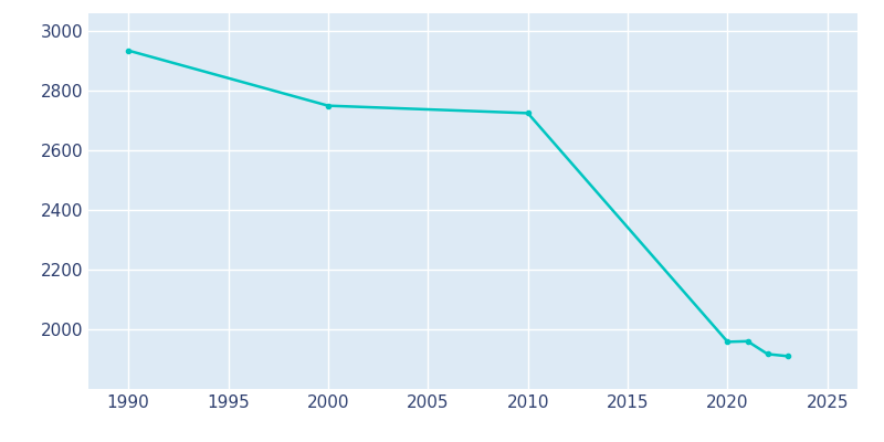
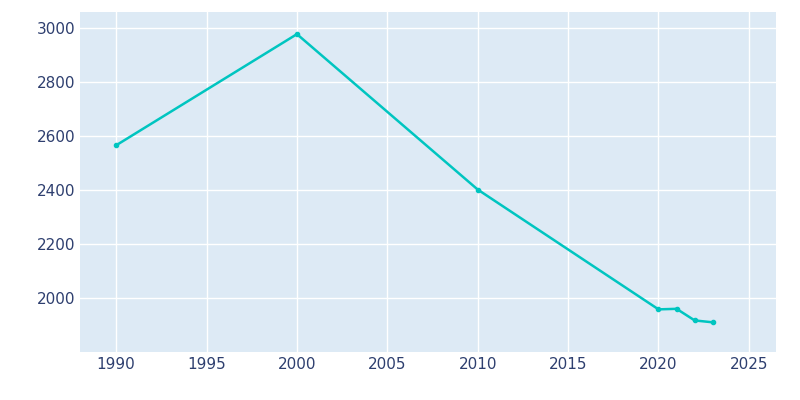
1990: 2935 -> 2566
2000: 2750 -> 2978
2010: 2725 -> 2402
